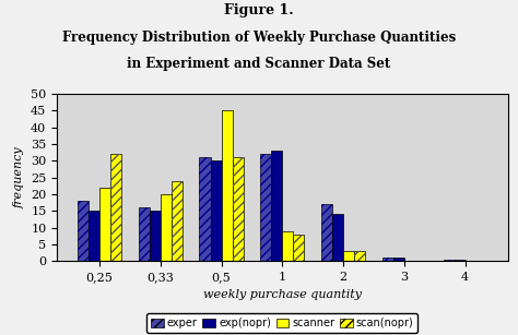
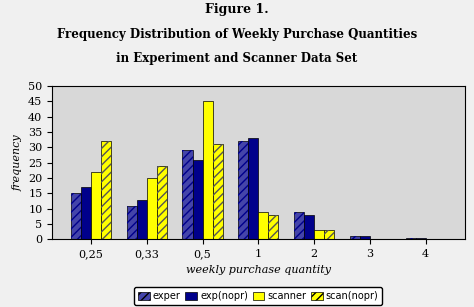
exper/0,25: 18.0 -> 15.0
exp(nopr)/0,25: 15.0 -> 17.0
exper/0,33: 16.0 -> 11.0
exp(nopr)/0,33: 15.0 -> 13.0
exper/0,5: 31.0 -> 29.0
exp(nopr)/0,5: 30.0 -> 26.0
exper/2: 17.0 -> 9.0
exp(nopr)/2: 14.0 -> 8.0
